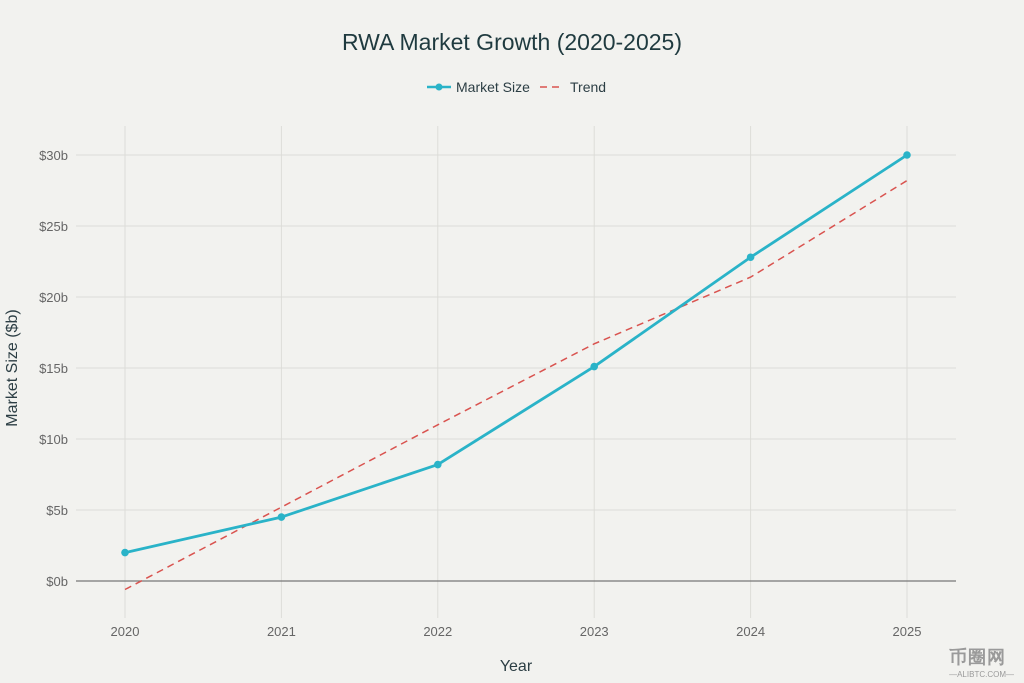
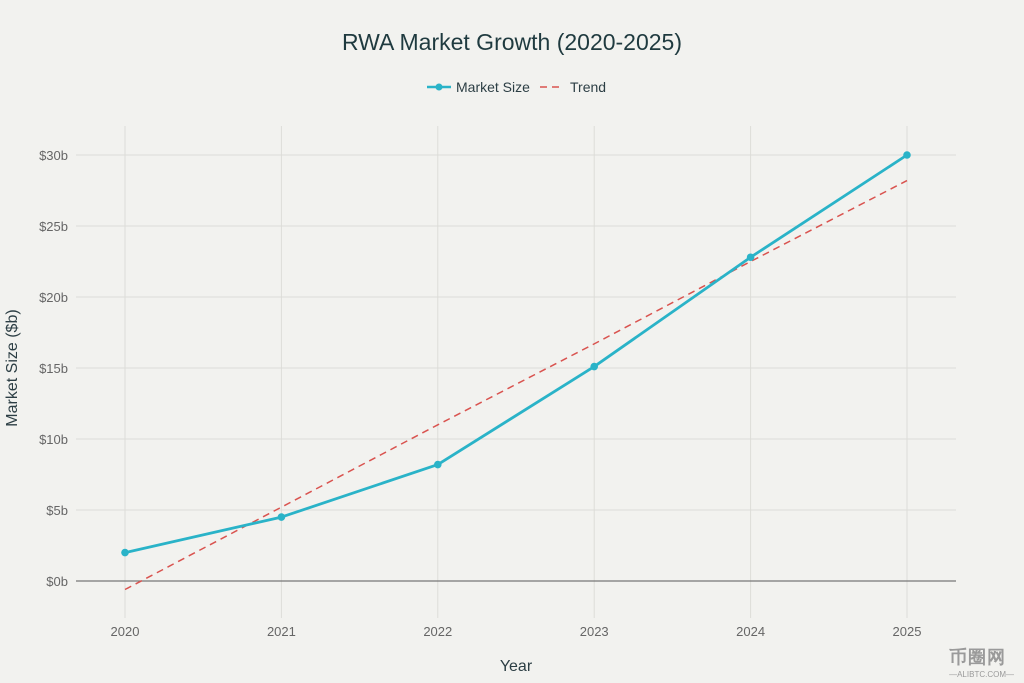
Trend/2024: $21.4b -> $22.5b
